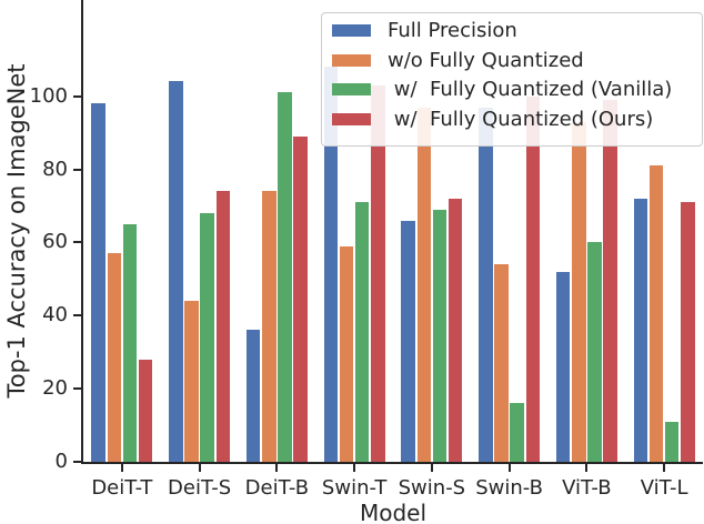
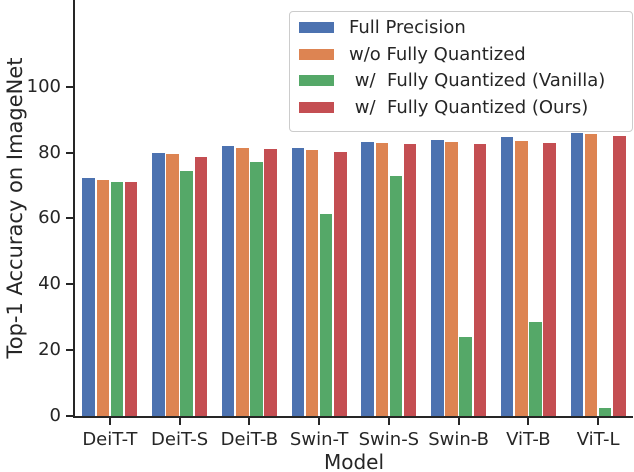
Full Precision/DeiT-T: 98 -> 72
w/o Fully Quantized/DeiT-T: 57 -> 72
w/ Fully Quantized (Vanilla)/DeiT-T: 65 -> 71
w/ Fully Quantized (Ours)/DeiT-T: 28 -> 71
Full Precision/DeiT-S: 104 -> 80
w/o Fully Quantized/DeiT-S: 44 -> 80
w/ Fully Quantized (Vanilla)/DeiT-S: 68 -> 74
w/ Fully Quantized (Ours)/DeiT-S: 74 -> 79
Full Precision/DeiT-B: 36 -> 82
w/o Fully Quantized/DeiT-B: 74 -> 81
w/ Fully Quantized (Vanilla)/DeiT-B: 101 -> 77
w/ Fully Quantized (Ours)/DeiT-B: 89 -> 81
Full Precision/Swin-T: 108 -> 81
w/o Fully Quantized/Swin-T: 59 -> 81
w/ Fully Quantized (Vanilla)/Swin-T: 71 -> 61
w/ Fully Quantized (Ours)/Swin-T: 103 -> 80
Full Precision/Swin-S: 66 -> 83
w/o Fully Quantized/Swin-S: 97 -> 83
w/ Fully Quantized (Vanilla)/Swin-S: 69 -> 73
w/ Fully Quantized (Ours)/Swin-S: 72 -> 82
Full Precision/Swin-B: 97 -> 84
w/o Fully Quantized/Swin-B: 54 -> 83
w/ Fully Quantized (Vanilla)/Swin-B: 16 -> 24
w/ Fully Quantized (Ours)/Swin-B: 100 -> 83
Full Precision/ViT-B: 52 -> 85
w/o Fully Quantized/ViT-B: 93 -> 84
w/ Fully Quantized (Vanilla)/ViT-B: 60 -> 29
w/ Fully Quantized (Ours)/ViT-B: 99 -> 83
Full Precision/ViT-L: 72 -> 86
w/o Fully Quantized/ViT-L: 81 -> 86
w/ Fully Quantized (Vanilla)/ViT-L: 11 -> 2
w/ Fully Quantized (Ours)/ViT-L: 71 -> 85
